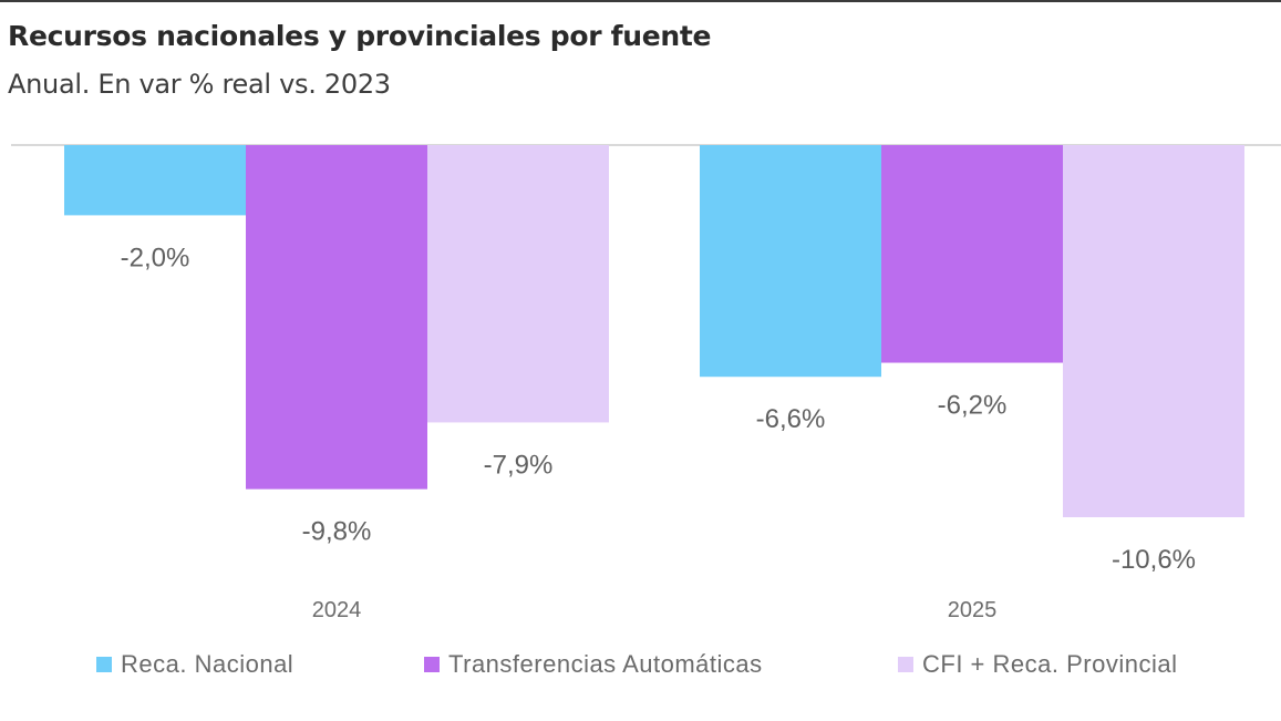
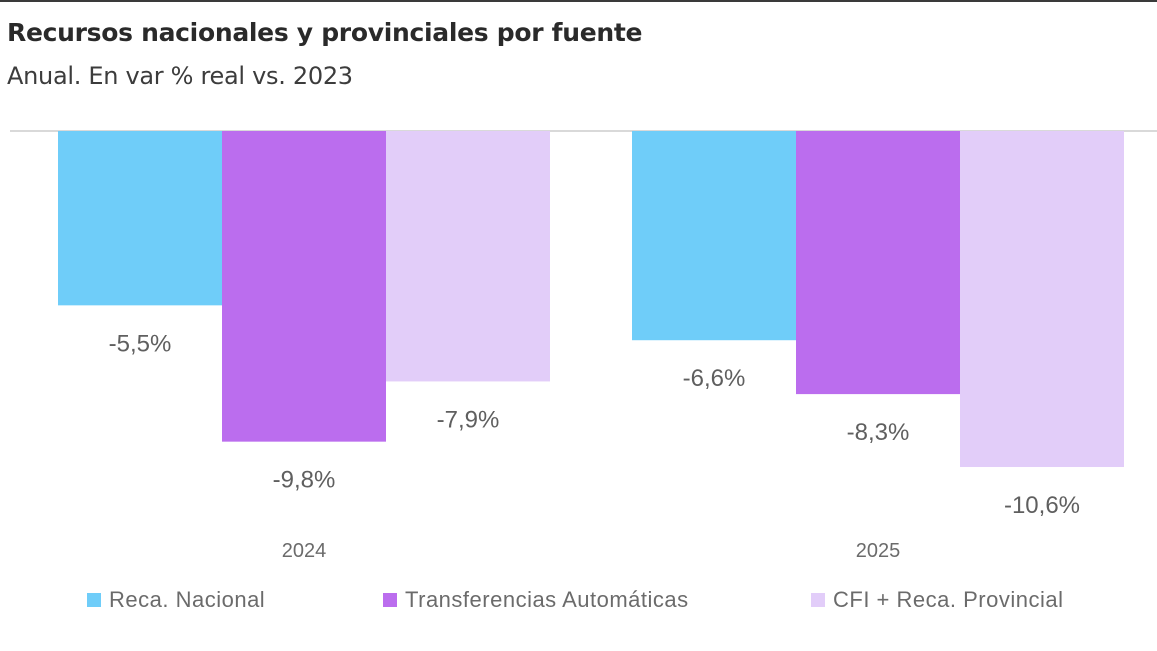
Reca. Nacional/2024: -2,0% -> -5,5%
Transferencias Automáticas/2025: -6,2% -> -8,3%
